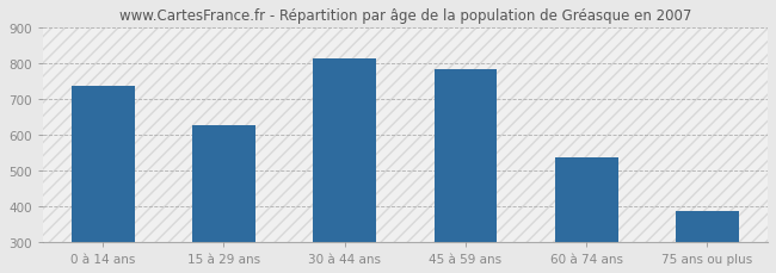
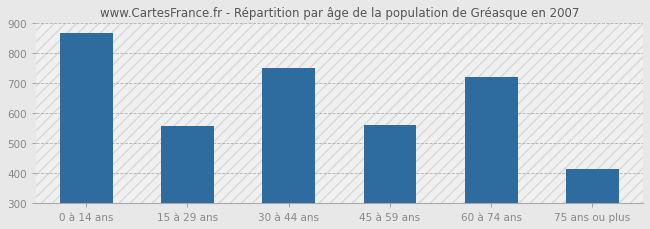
0 à 14 ans: 735 -> 865
15 à 29 ans: 628 -> 555
30 à 44 ans: 813 -> 750
45 à 59 ans: 783 -> 560
60 à 74 ans: 537 -> 720
75 ans ou plus: 386 -> 415
